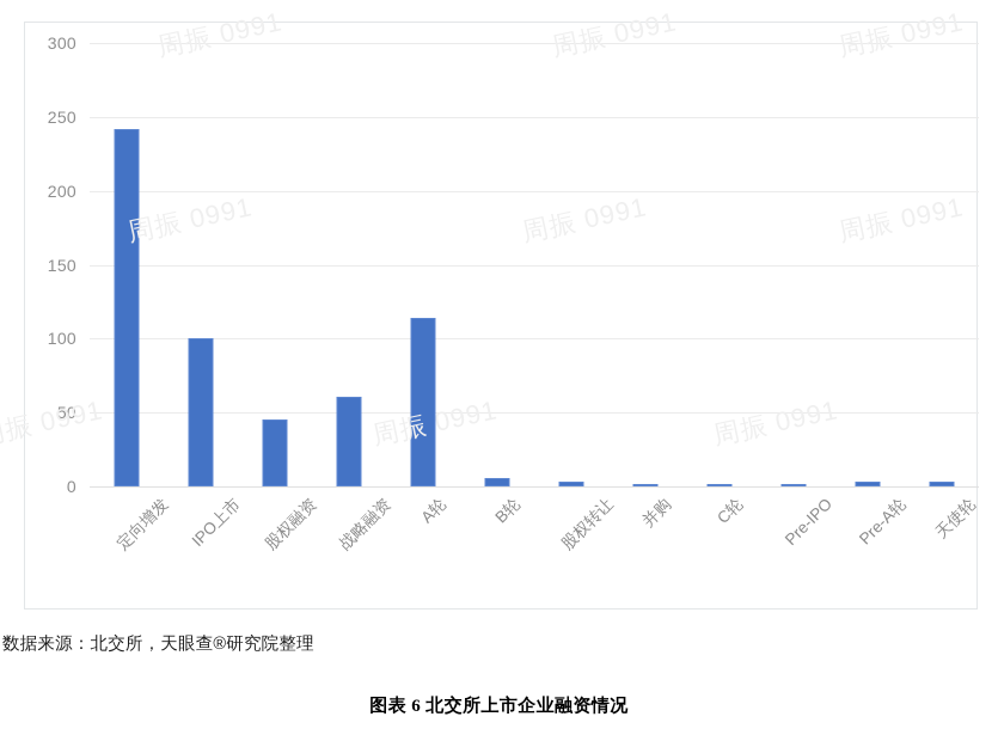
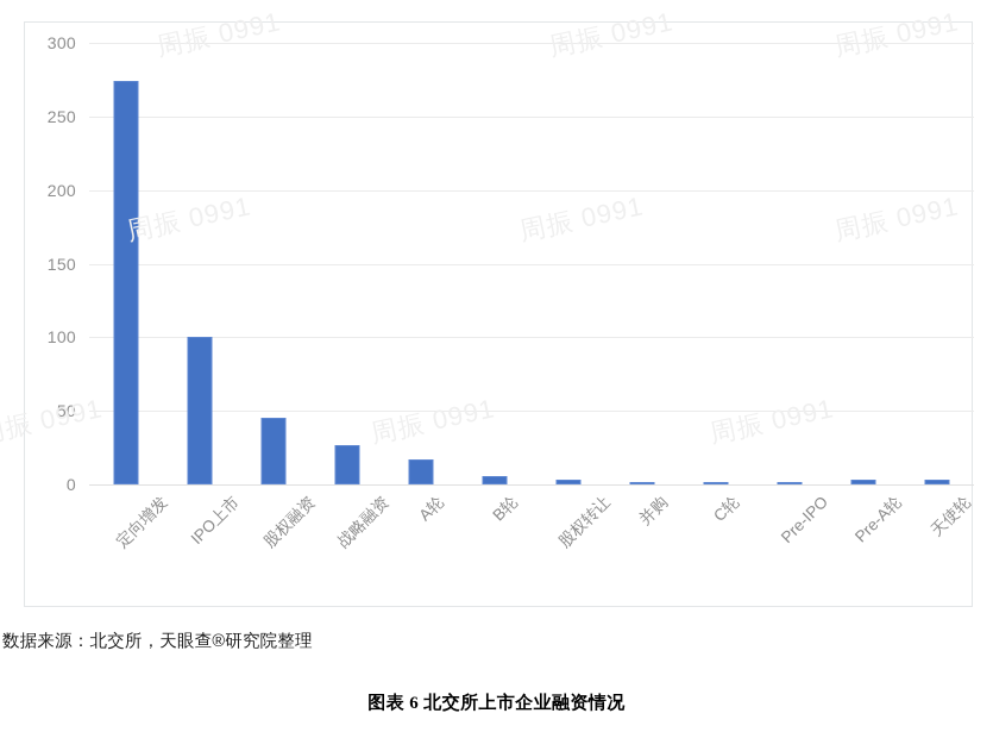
定向增发: 242 -> 274
战略融资: 61 -> 27
A轮: 114 -> 17
